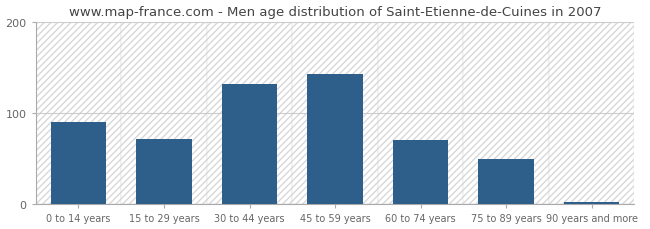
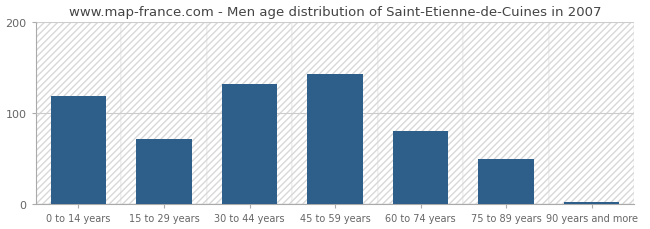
0 to 14 years: 90 -> 118
60 to 74 years: 70 -> 80
